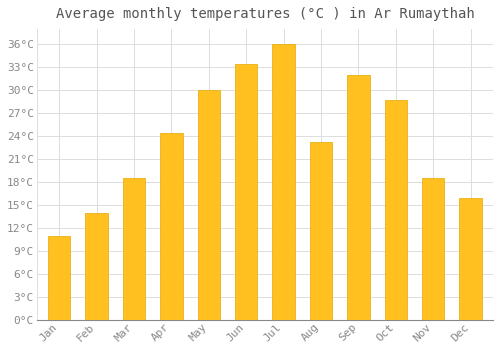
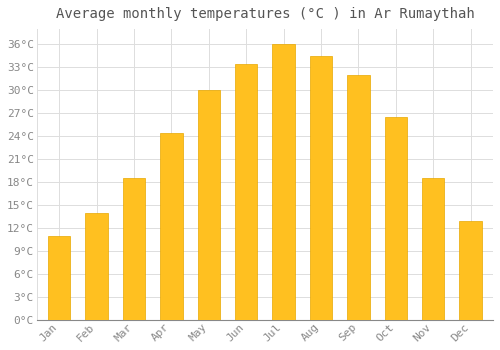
Aug: 23.2°C -> 34.5°C
Oct: 28.8°C -> 26.5°C
Dec: 16.0°C -> 13.0°C
